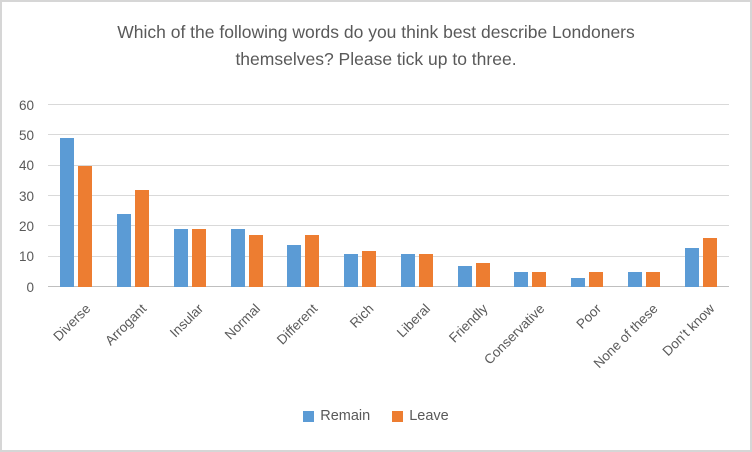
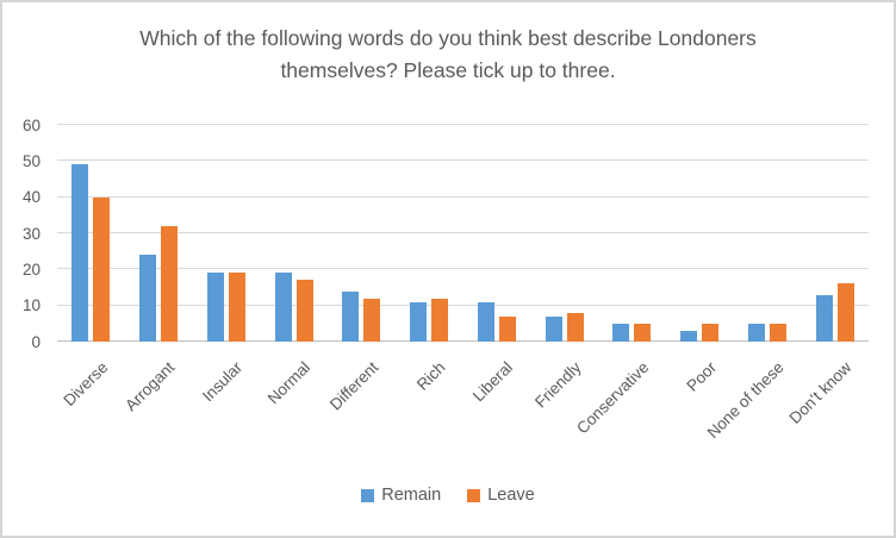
Leave/Different: 17 -> 12
Leave/Liberal: 11 -> 7
